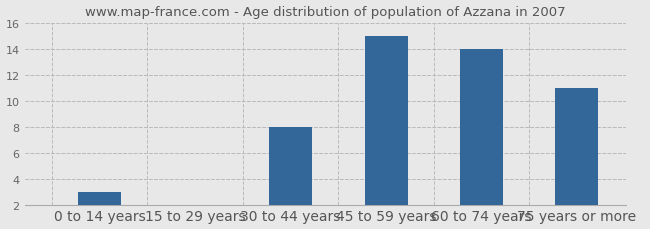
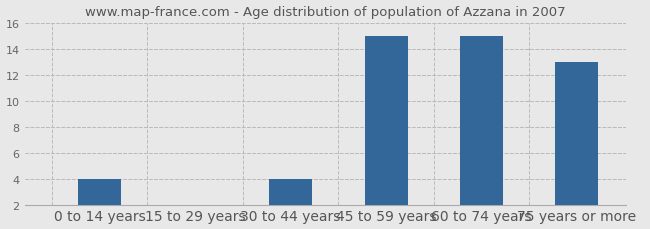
0 to 14 years: 3 -> 4
30 to 44 years: 8 -> 4
60 to 74 years: 14 -> 15
75 years or more: 11 -> 13
